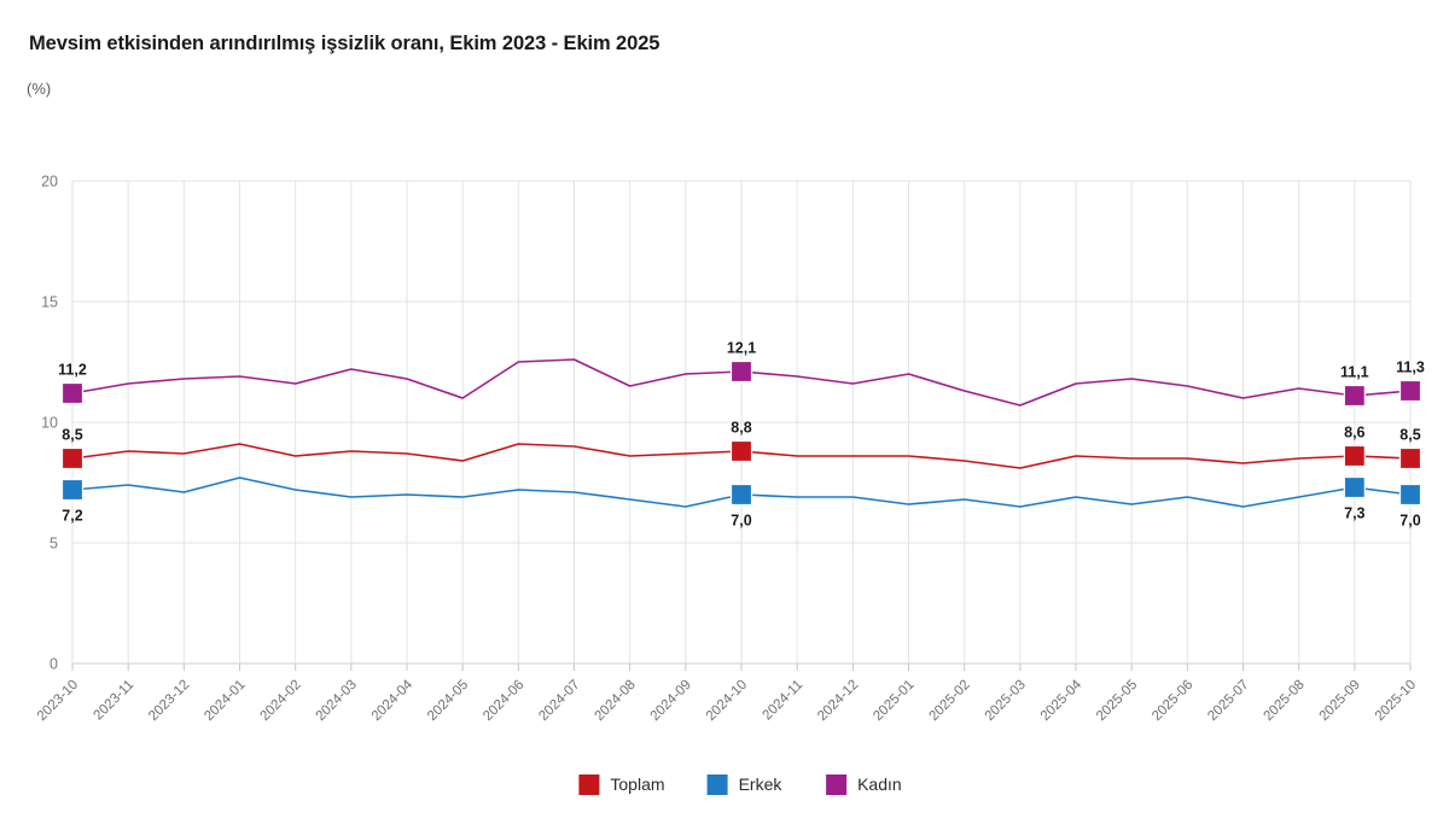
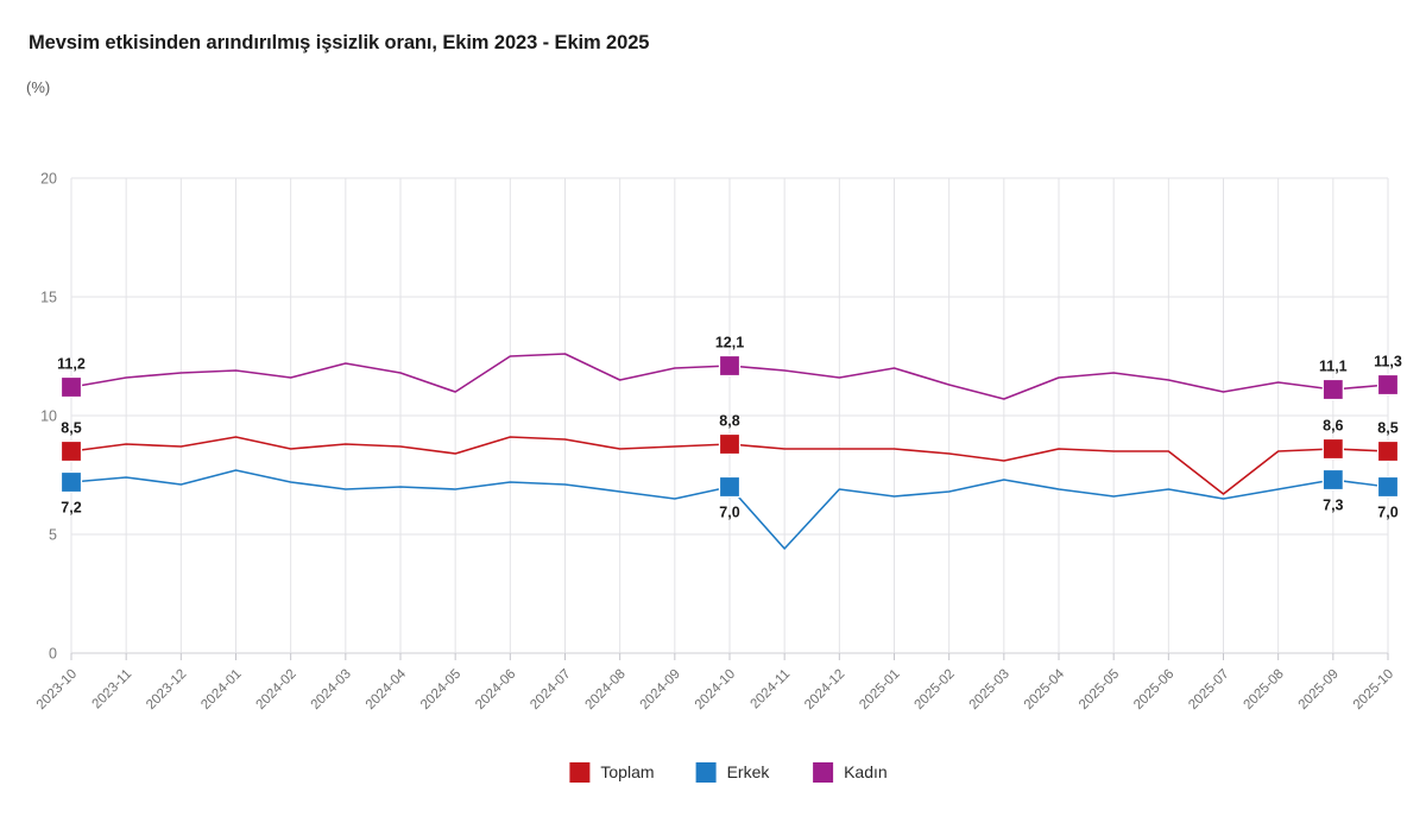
Erkek/2024-11: 6.9 -> 4.4
Erkek/2025-03: 6.5 -> 7.3
Toplam/2025-07: 8.3 -> 6.7
